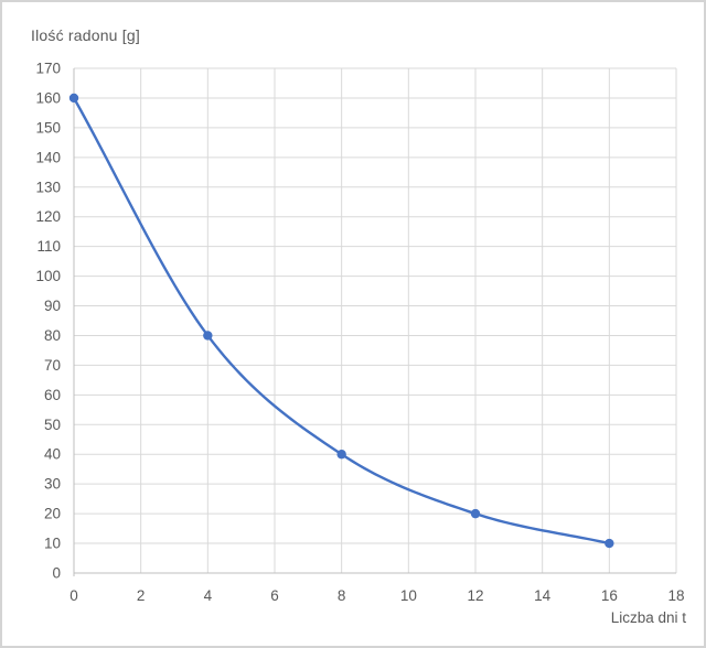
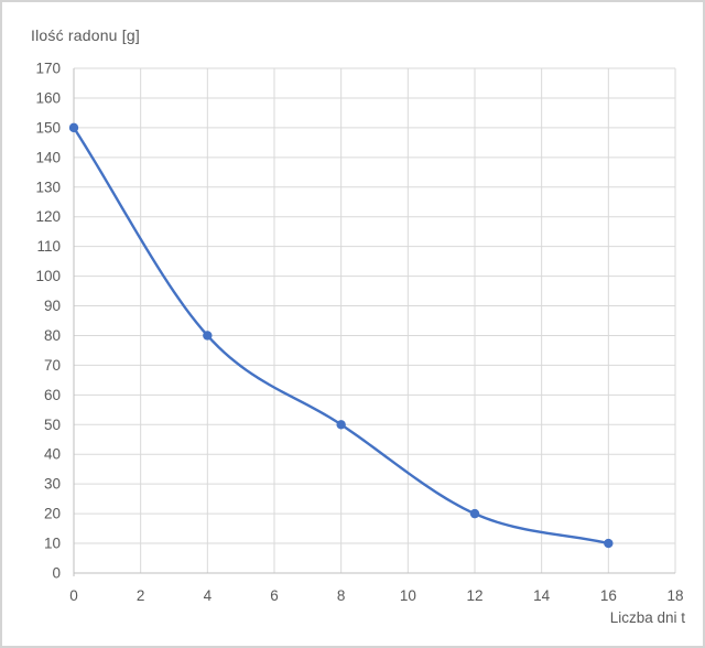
0: 160 -> 150
8: 40 -> 50
